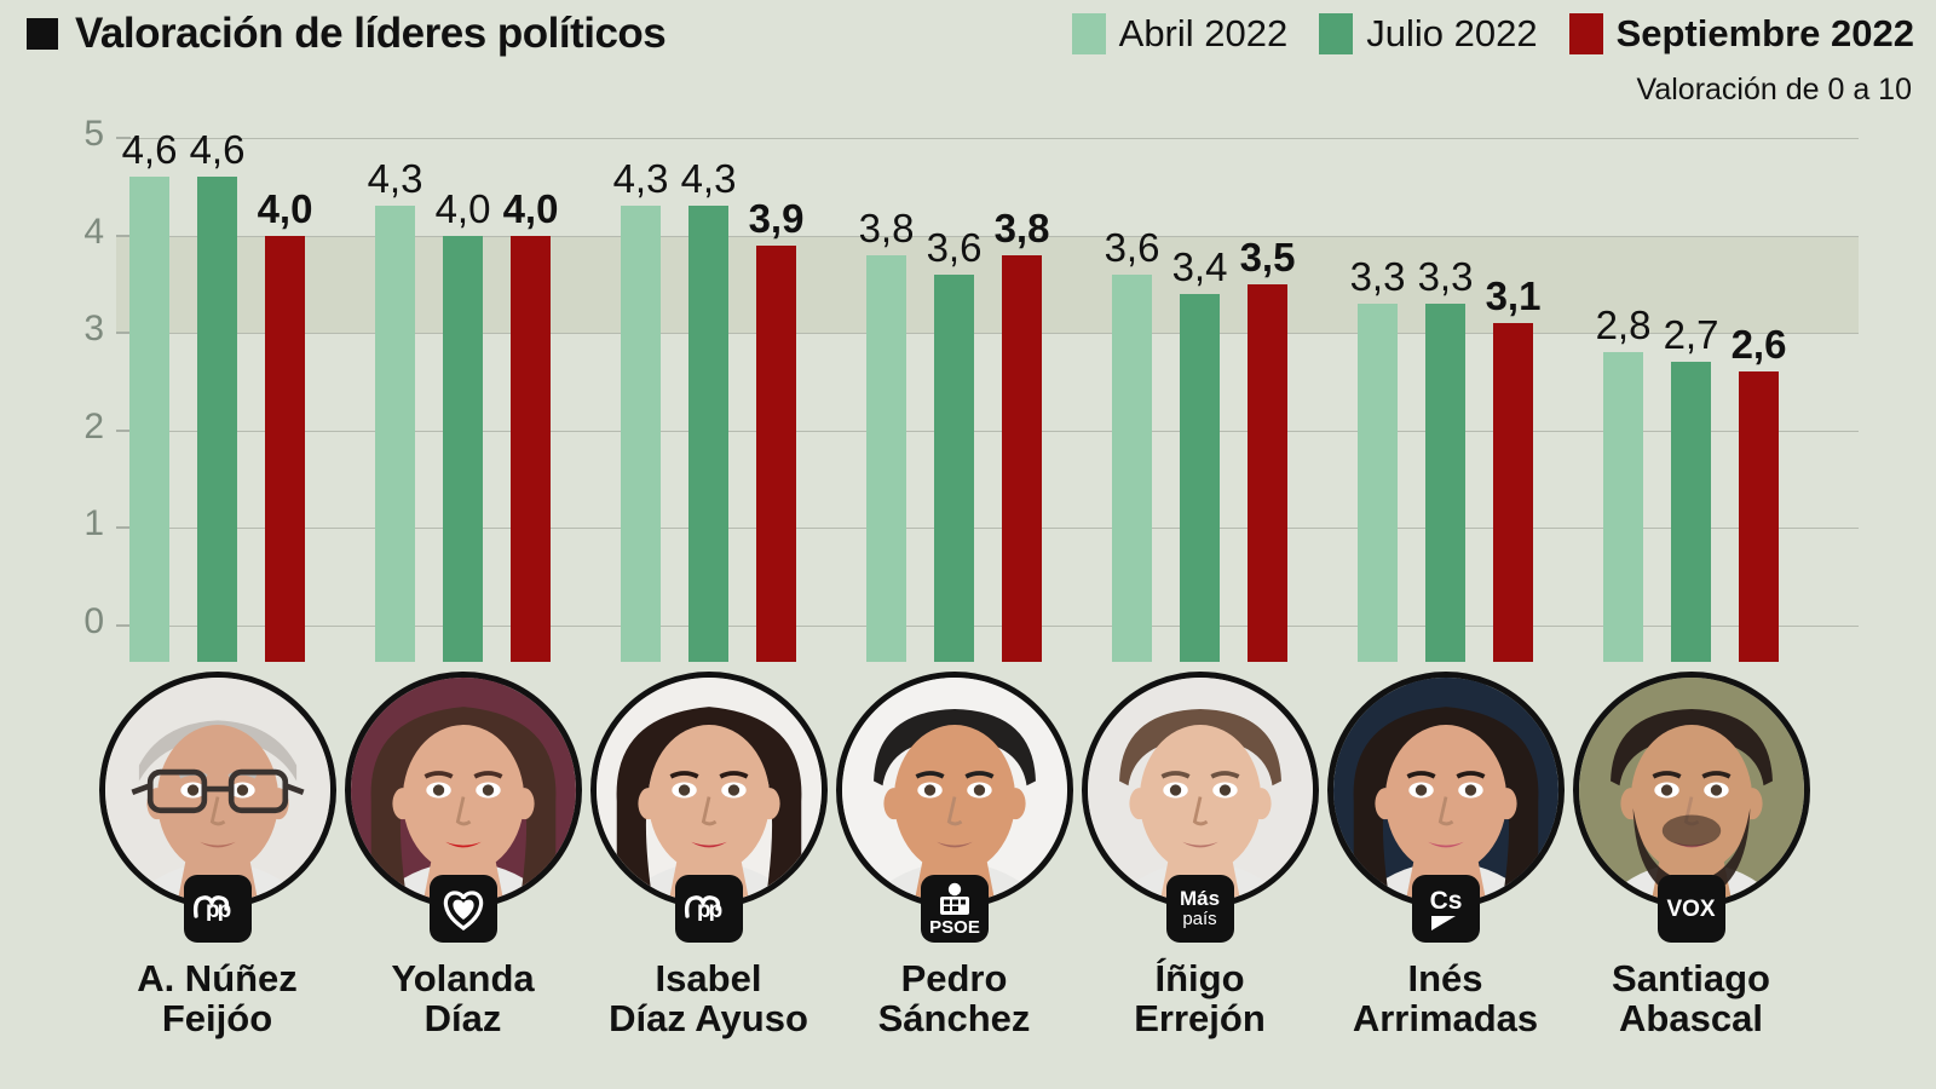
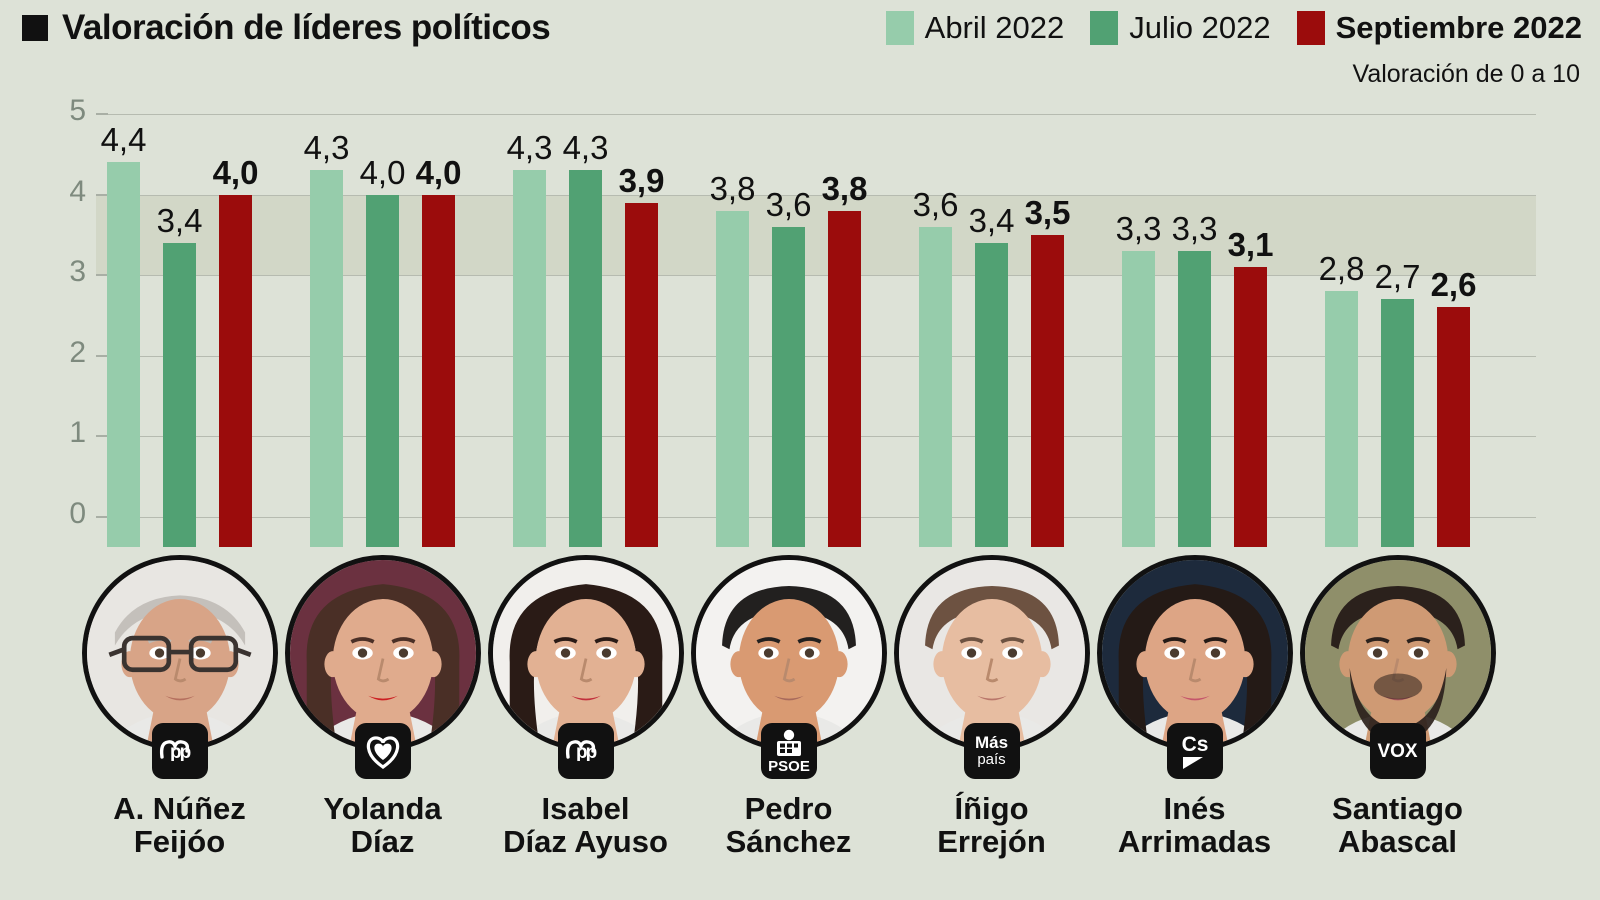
Abril 2022/A. Núñez Feijóo: 4,6 -> 4,4
Julio 2022/A. Núñez Feijóo: 4,6 -> 3,4
